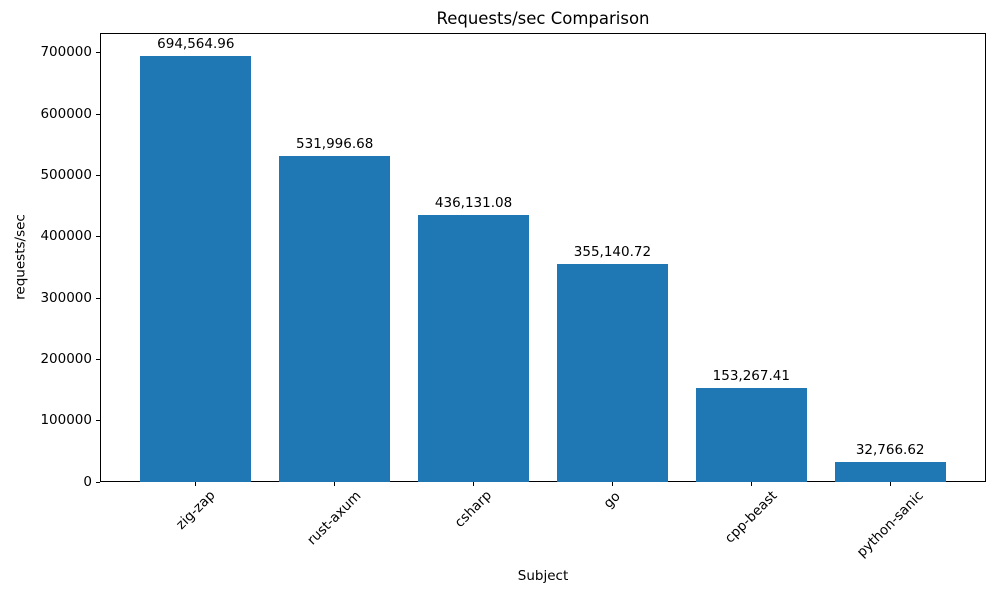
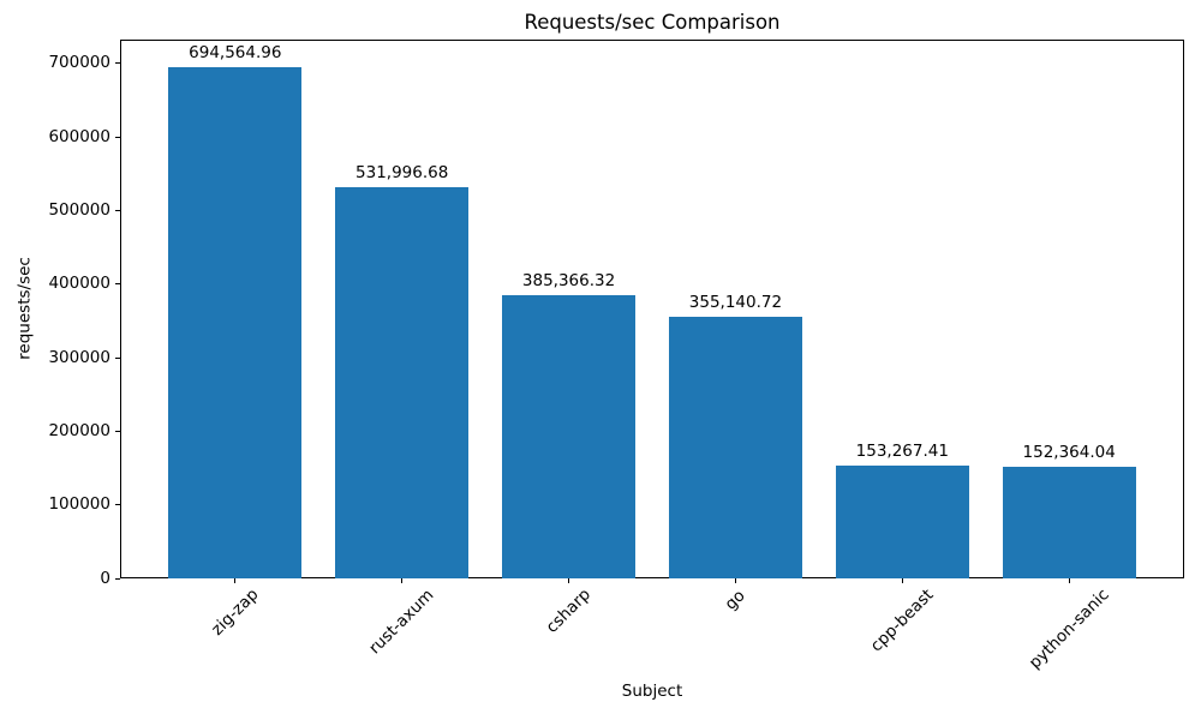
csharp: 436,131.08 -> 385,366.32
python-sanic: 32,766.62 -> 152,364.04
